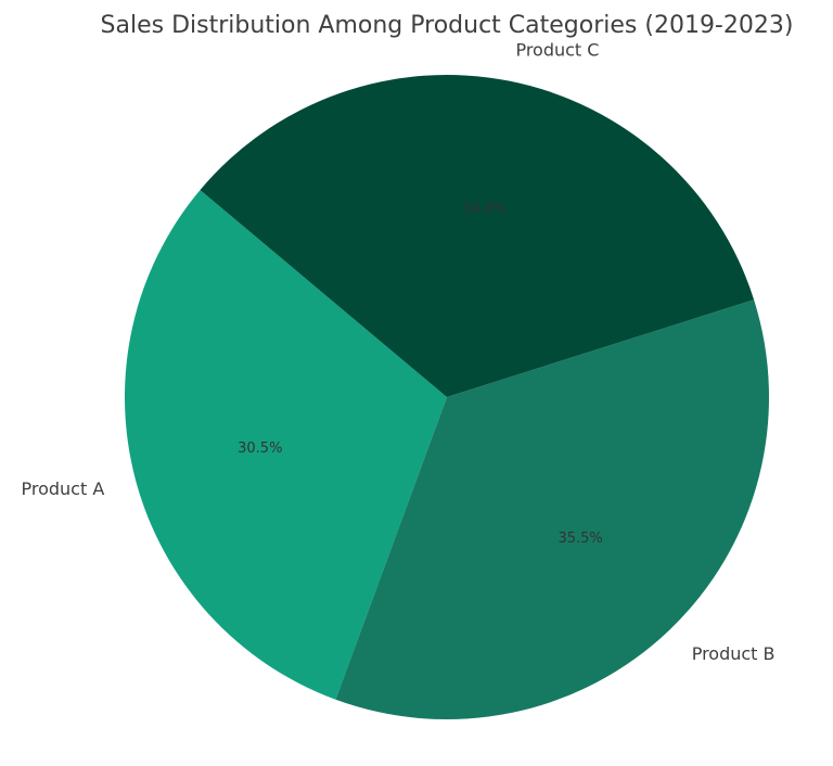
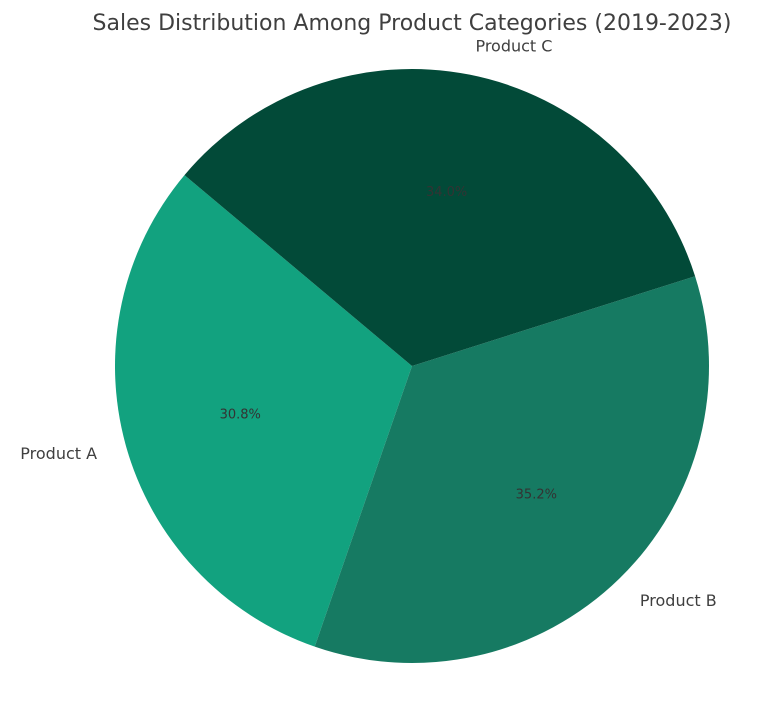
Product A: 30.5% -> 30.8%
Product B: 35.5% -> 35.2%
